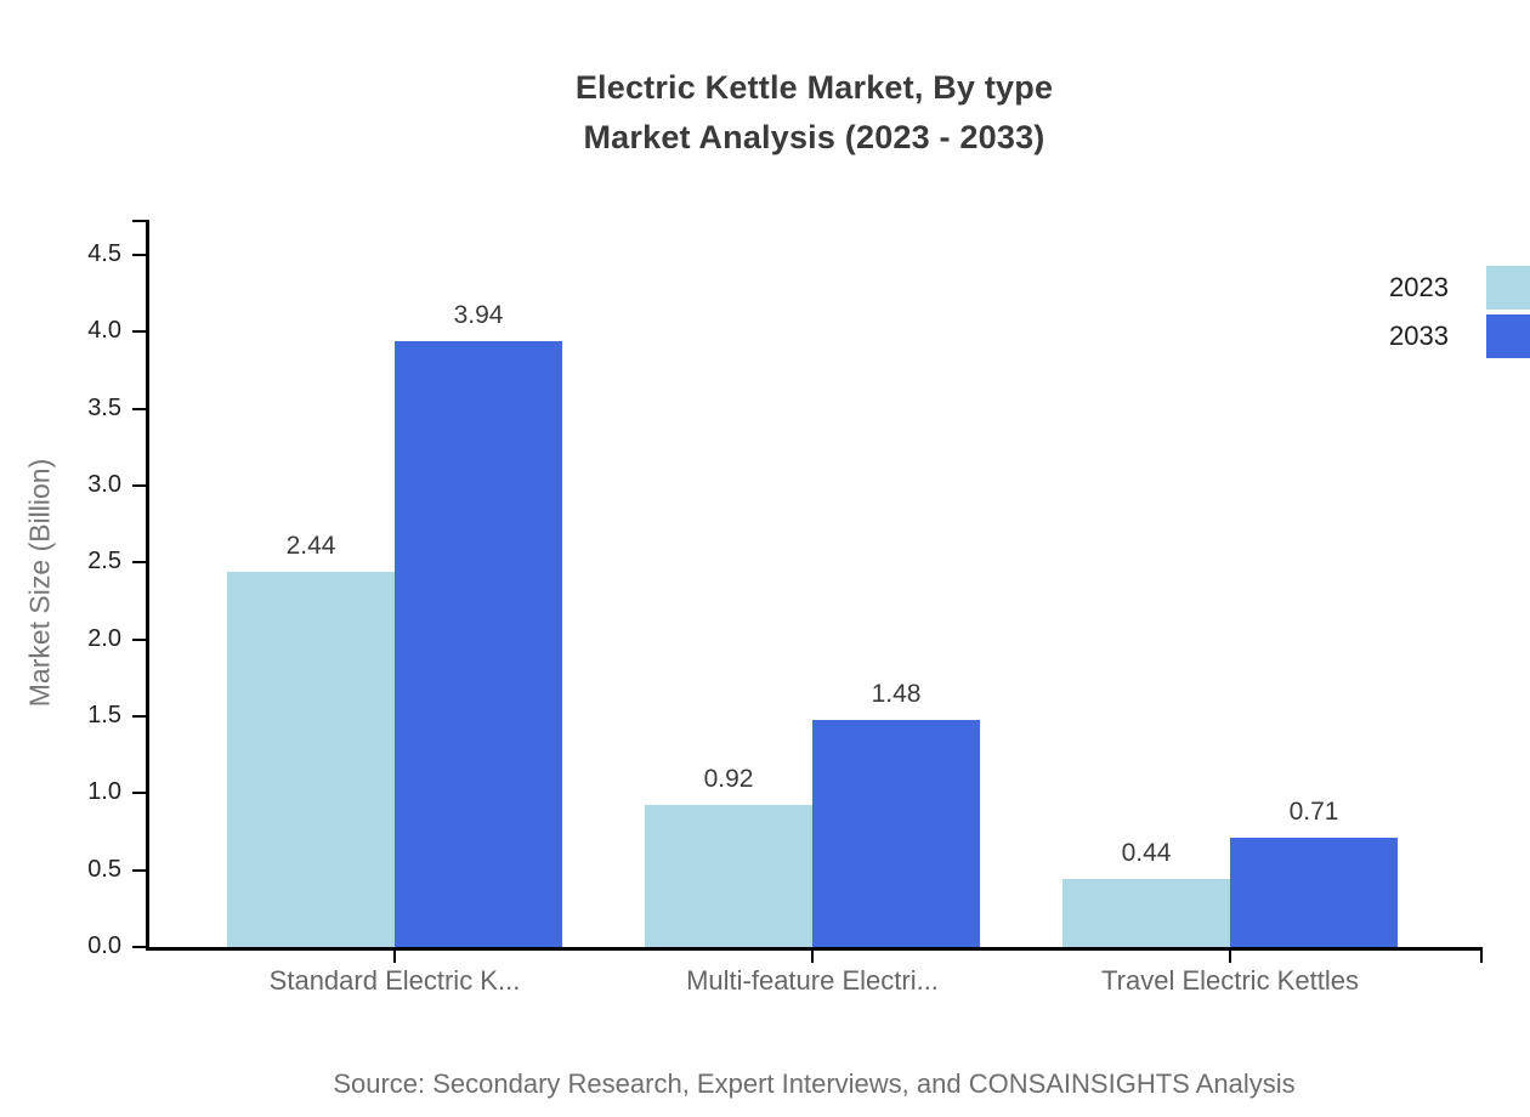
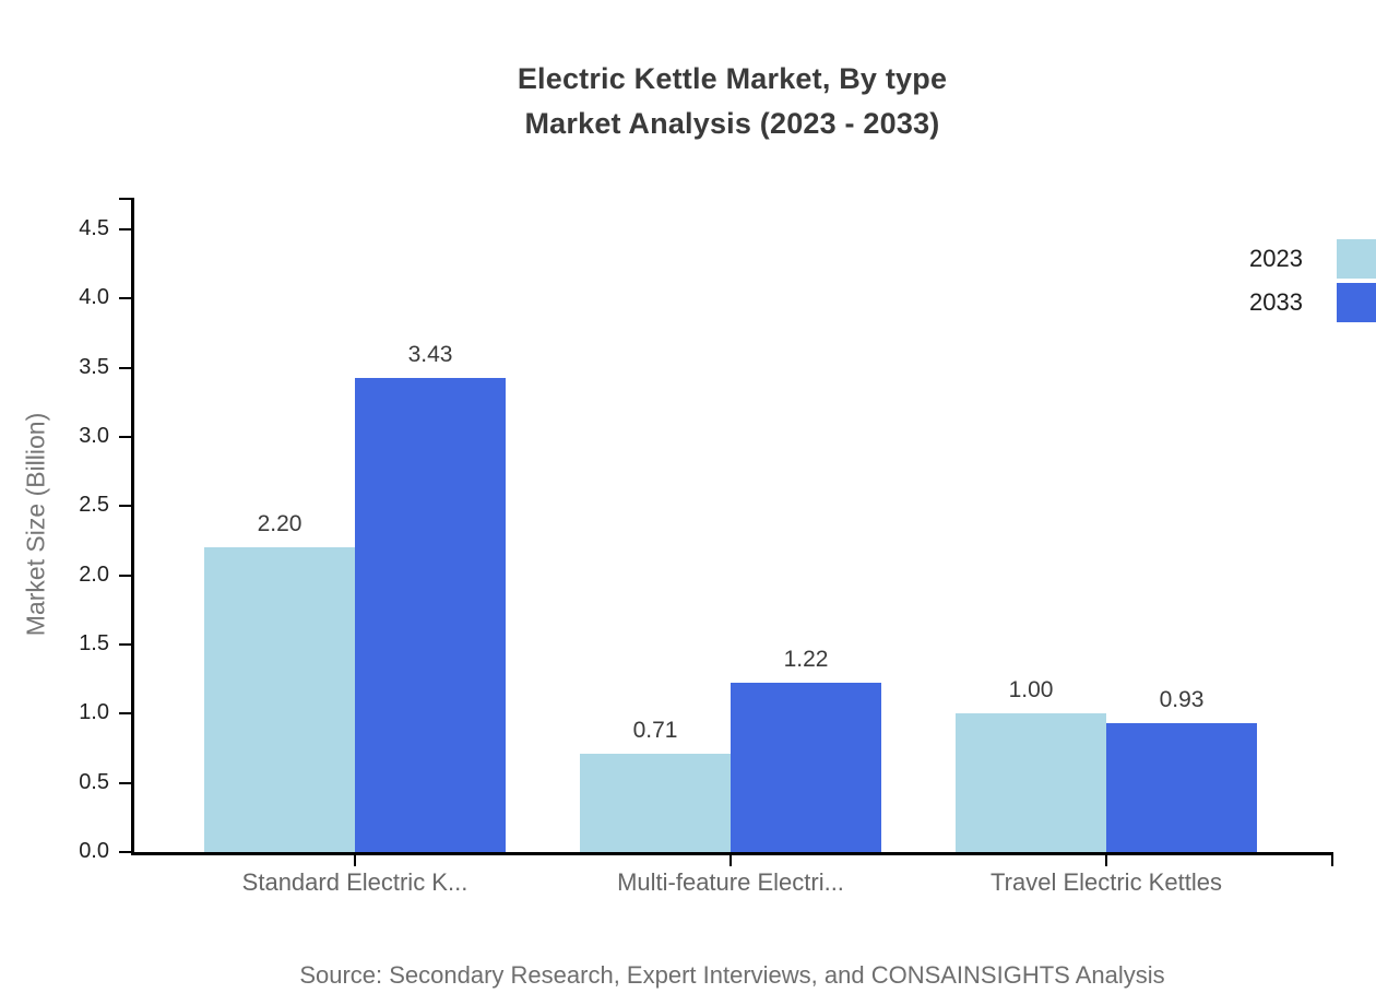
2023/Standard Electric K...: 2.44 -> 2.20
2033/Standard Electric K...: 3.94 -> 3.43
2023/Multi-feature Electri...: 0.92 -> 0.71
2033/Multi-feature Electri...: 1.48 -> 1.22
2023/Travel Electric Kettles: 0.44 -> 1.00
2033/Travel Electric Kettles: 0.71 -> 0.93
